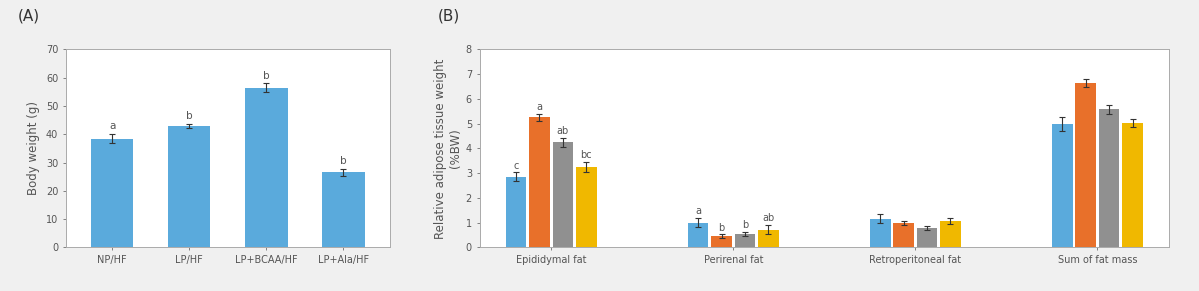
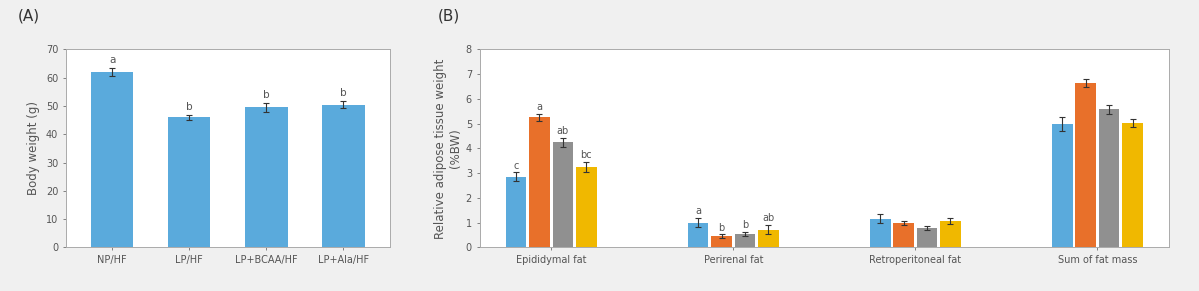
NP/HF: 38.5 -> 62.0
LP/HF: 43.0 -> 46.0
LP+BCAA/HF: 56.5 -> 49.5
LP+Ala/HF: 26.5 -> 50.5
